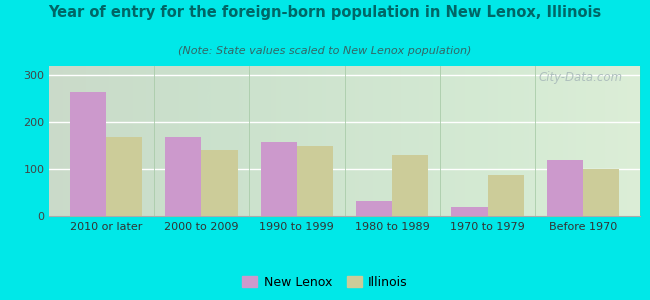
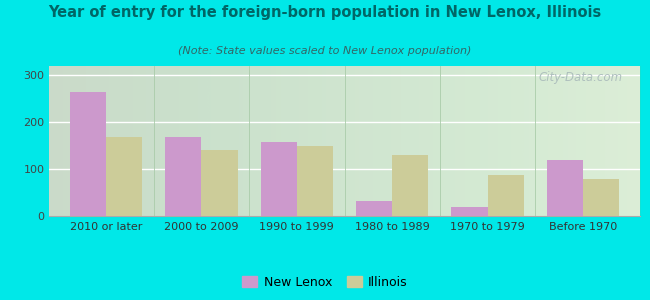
Illinois/Before 1970: 100 -> 78
